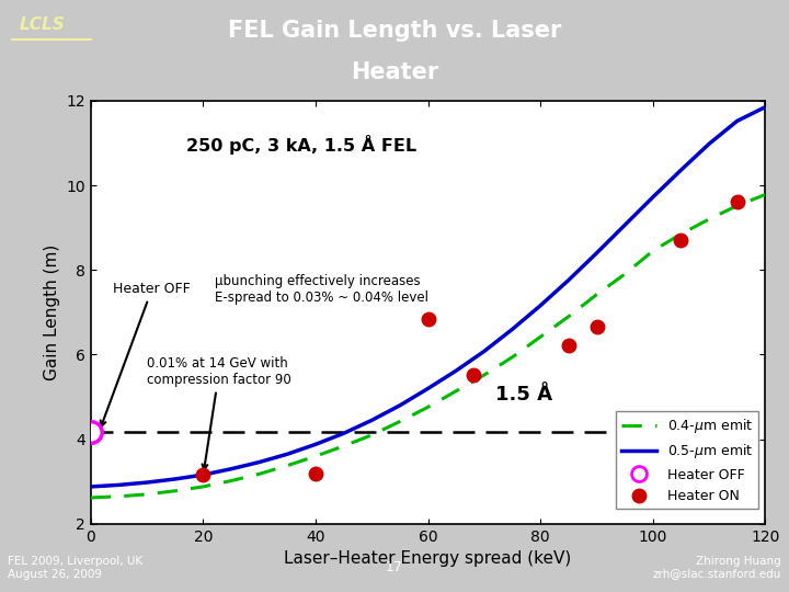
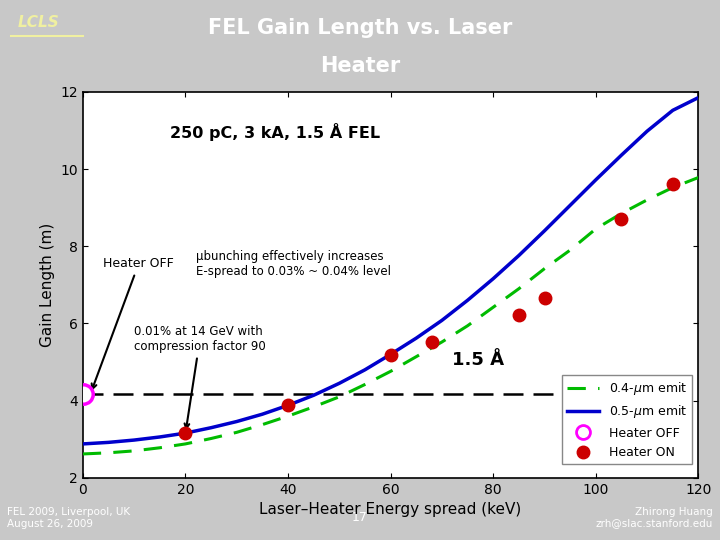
Heater ON/40: 3.20 -> 3.88
Heater ON/60: 6.85 -> 5.18
